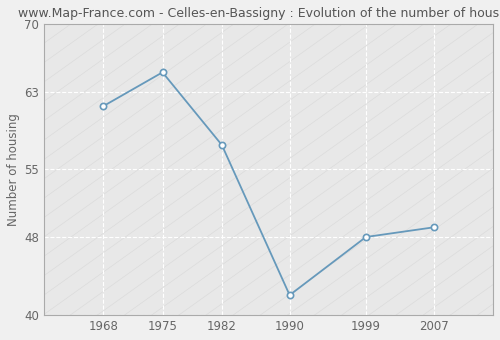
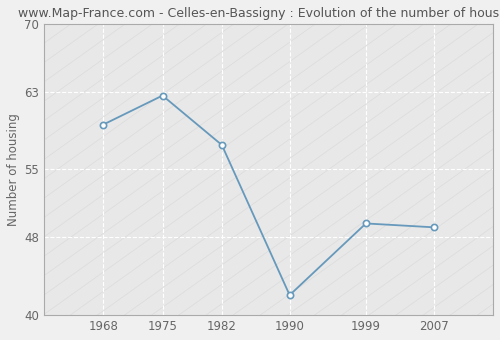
1968: 61.5 -> 59.6
1975: 65.0 -> 62.6
1999: 48.0 -> 49.4
